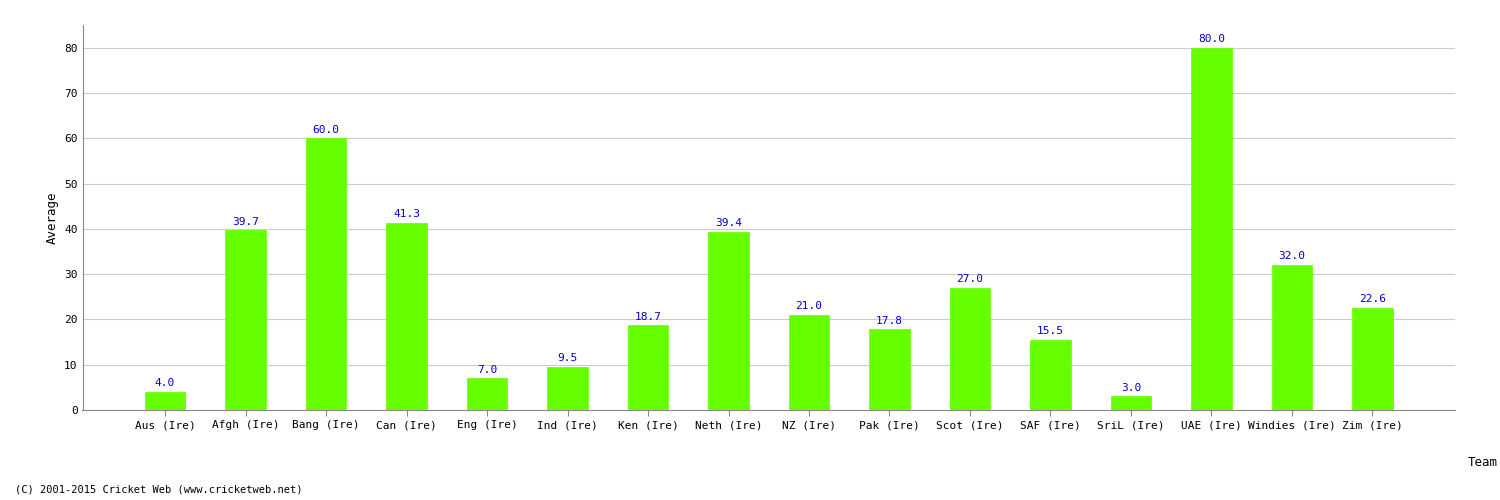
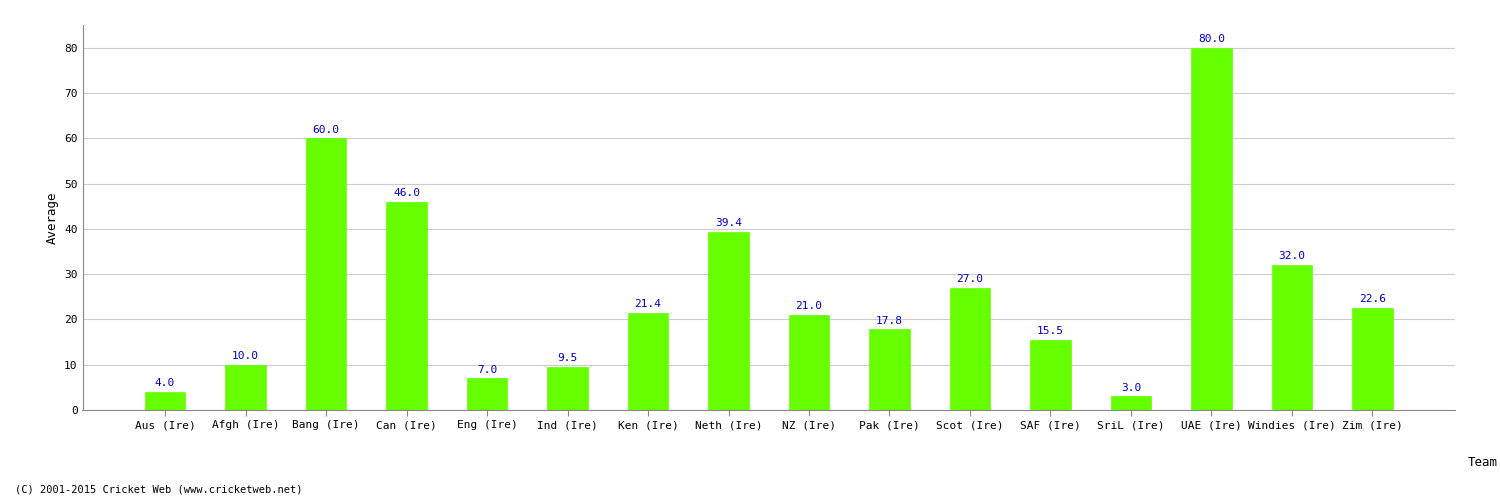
Afgh (Ire): 39.7 -> 10.0
Can (Ire): 41.3 -> 46.0
Ken (Ire): 18.7 -> 21.4
